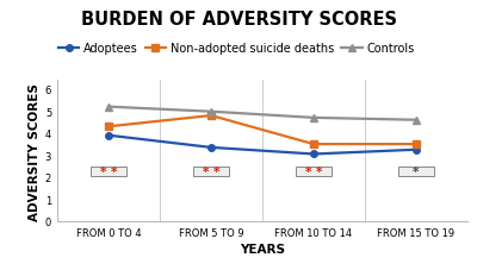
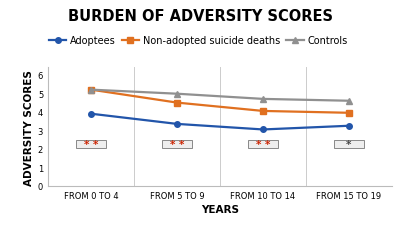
Non-adopted suicide deaths/FROM 0 TO 4: 4.3 -> 5.2
Non-adopted suicide deaths/FROM 5 TO 9: 4.8 -> 4.5
Non-adopted suicide deaths/FROM 10 TO 14: 3.5 -> 4.0
Non-adopted suicide deaths/FROM 15 TO 19: 3.5 -> 4.0
